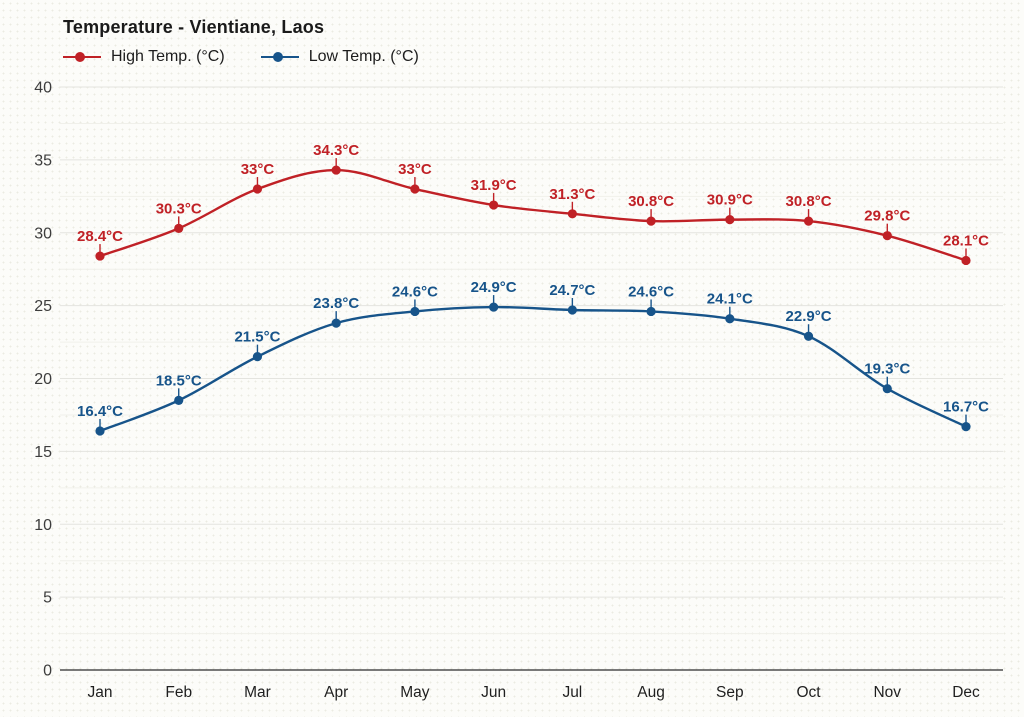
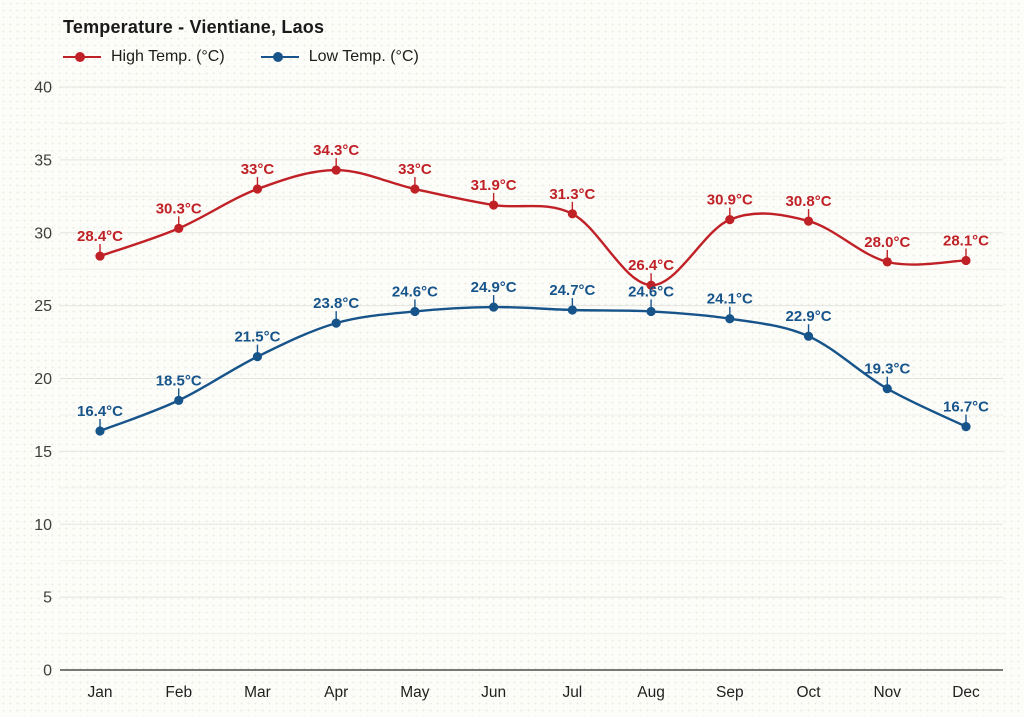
High Temp. (°C)/Aug: 30.8°C -> 26.4°C
High Temp. (°C)/Nov: 29.8°C -> 28.0°C
